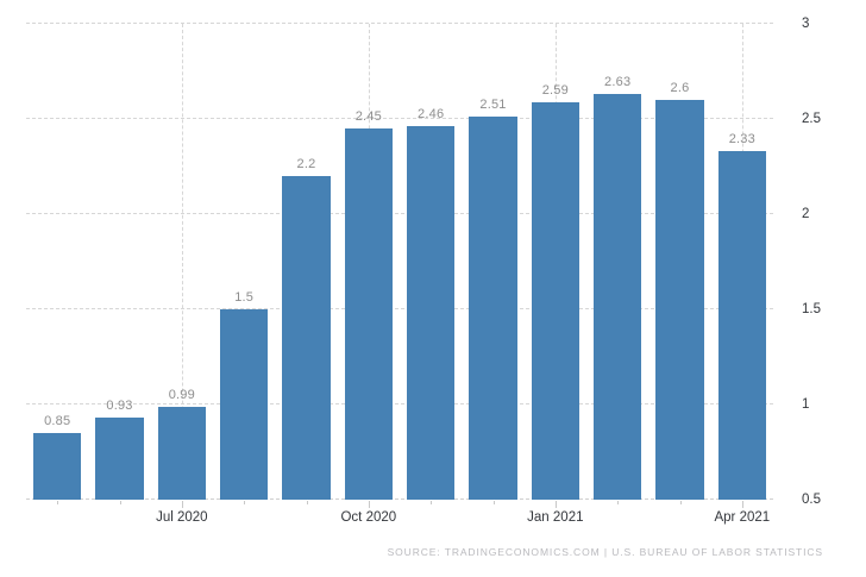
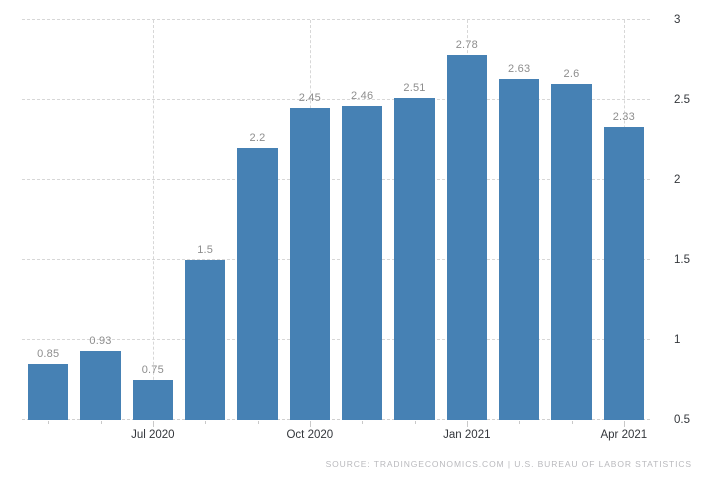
Jul 2020: 0.99 -> 0.75
Jan 2021: 2.59 -> 2.78
